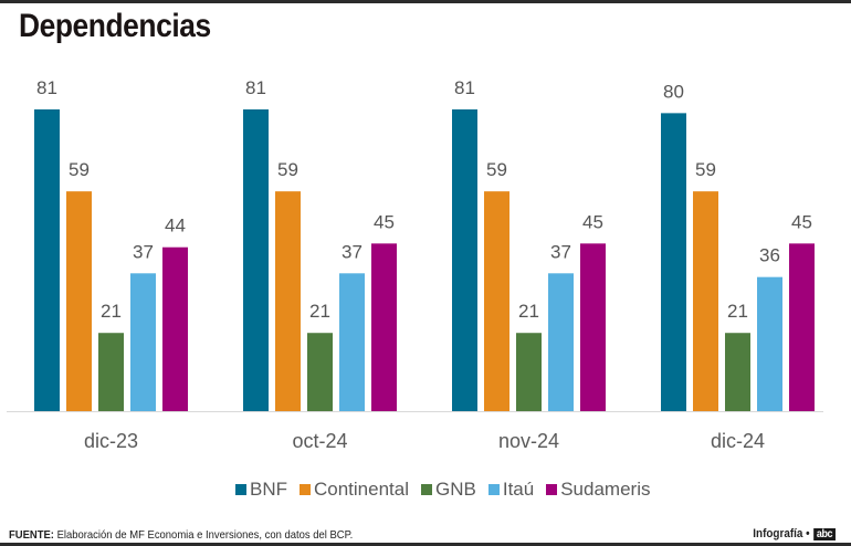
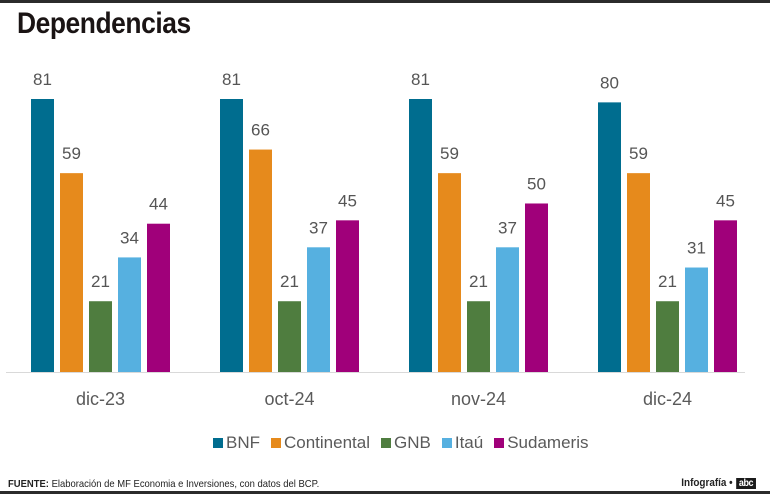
Itaú/dic-23: 37 -> 34
Continental/oct-24: 59 -> 66
Sudameris/nov-24: 45 -> 50
Itaú/dic-24: 36 -> 31
